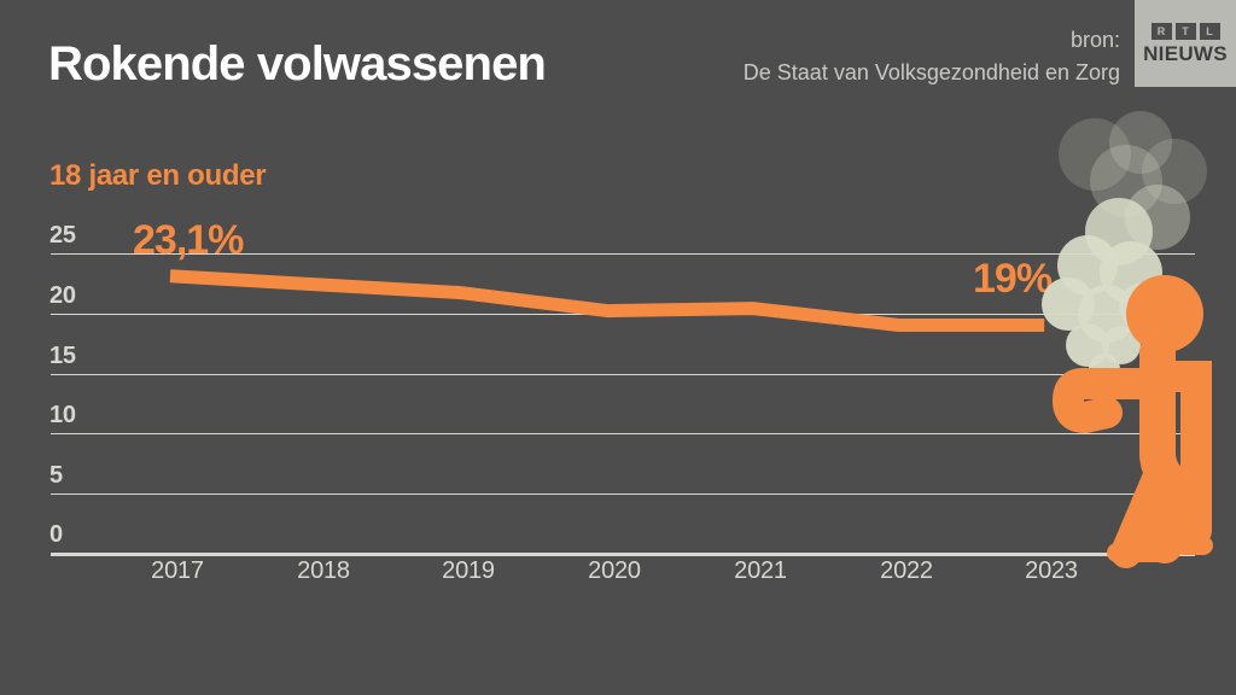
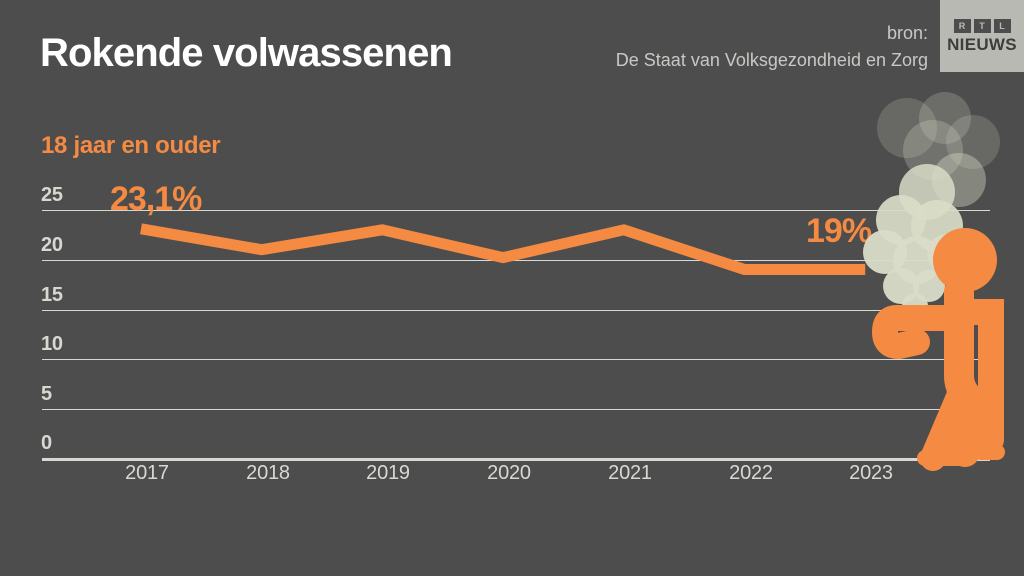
2018: 22 -> 21
2019: 22 -> 23
2021: 20 -> 23
